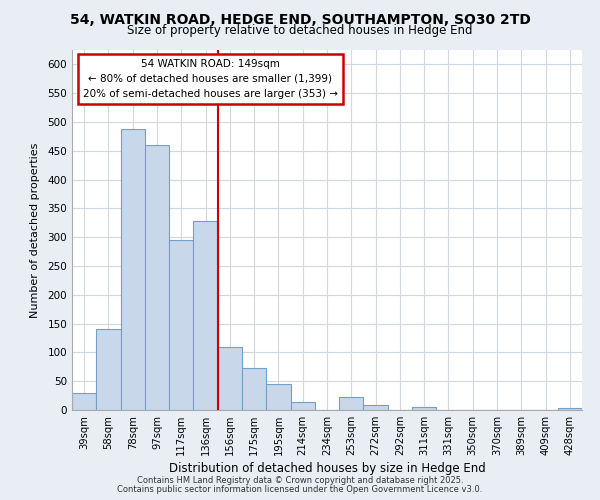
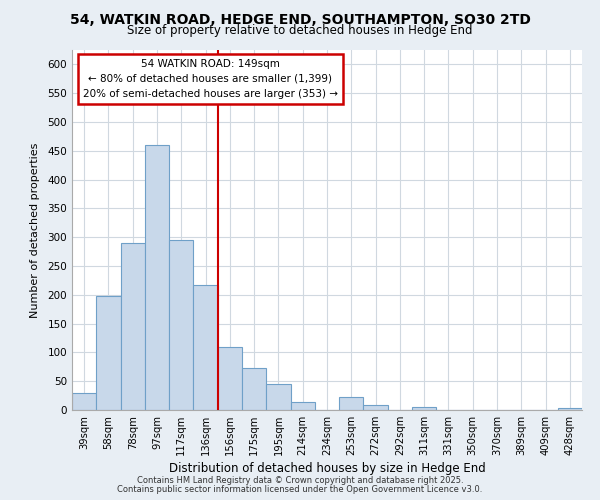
58sqm: 140 -> 198
78sqm: 488 -> 290
136sqm: 328 -> 217
